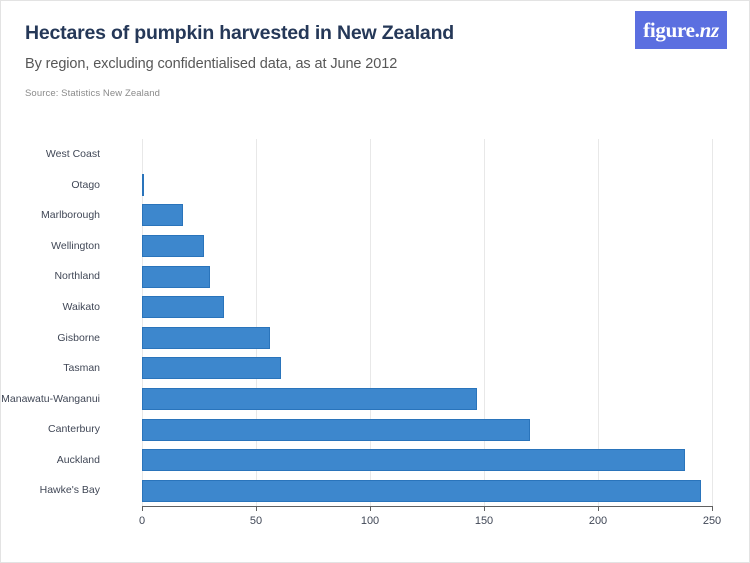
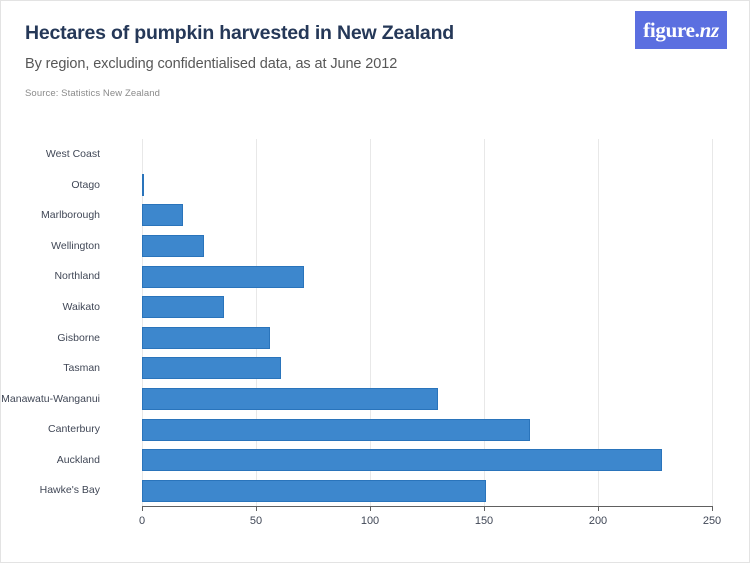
Northland: 30 -> 71
Manawatu-Wanganui: 147 -> 130
Auckland: 238 -> 228
Hawke's Bay: 245 -> 151
